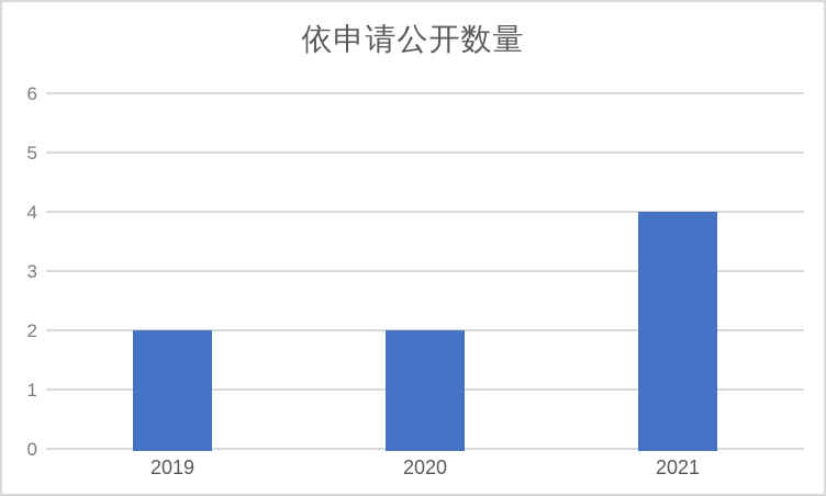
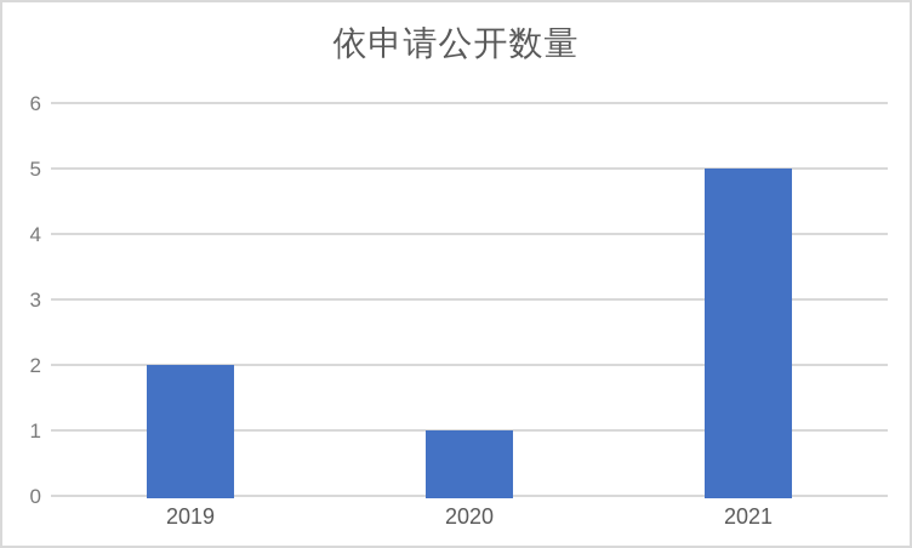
2020: 2 -> 1
2021: 4 -> 5
